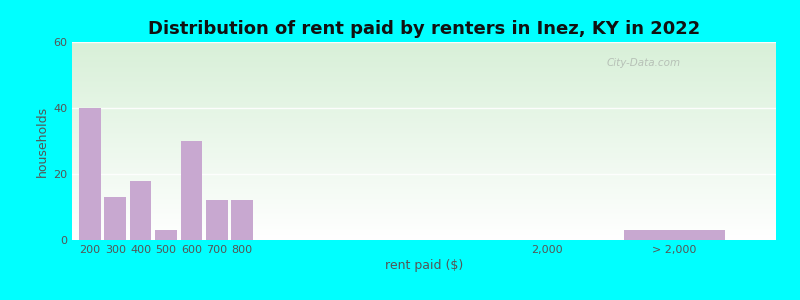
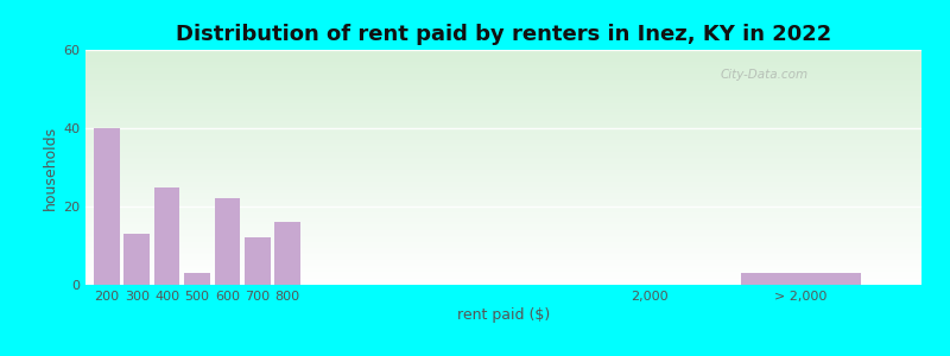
400: 18 -> 25
600: 30 -> 22
800: 12 -> 16
